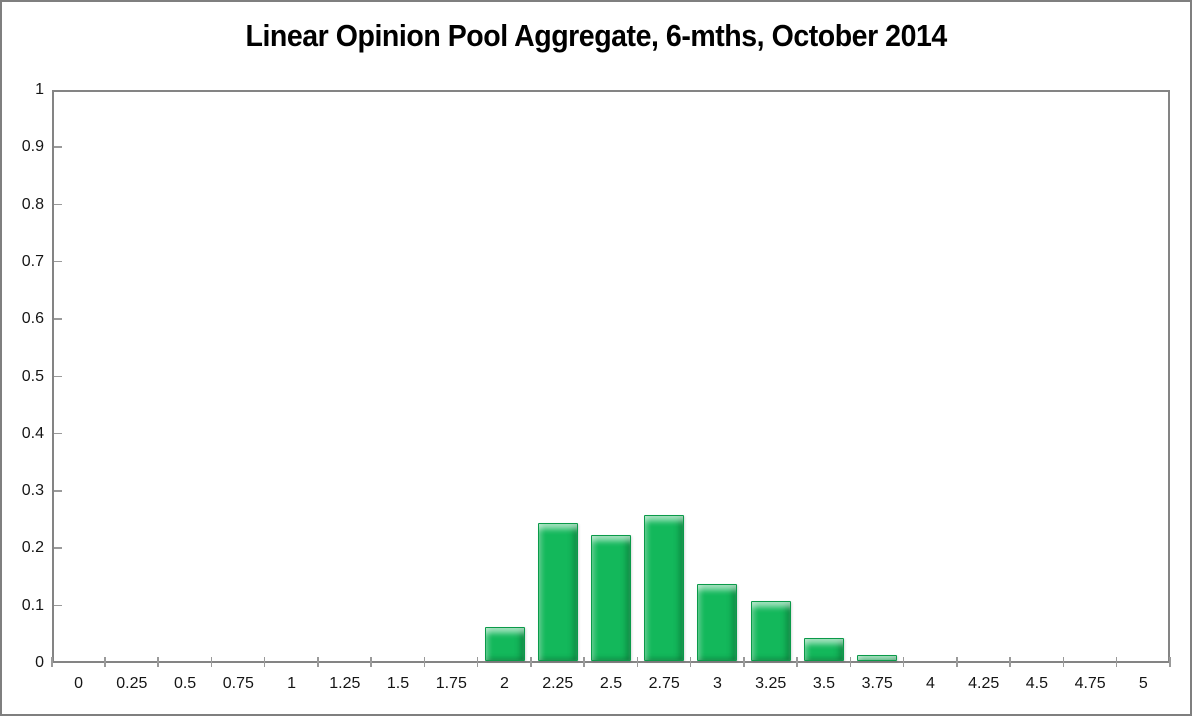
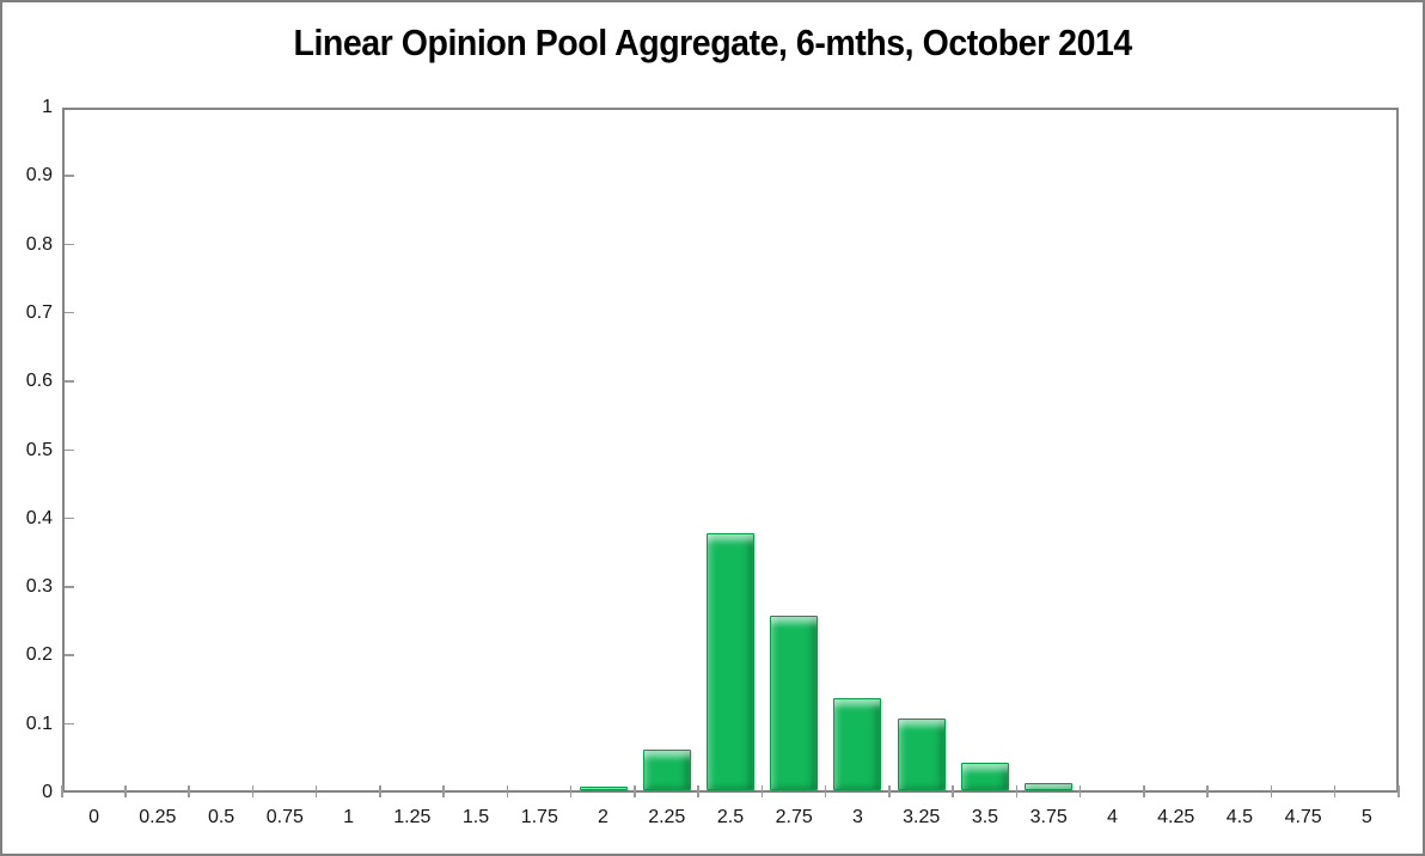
2: 0.06 -> 0.01
2.25: 0.24 -> 0.06
2.5: 0.22 -> 0.38
